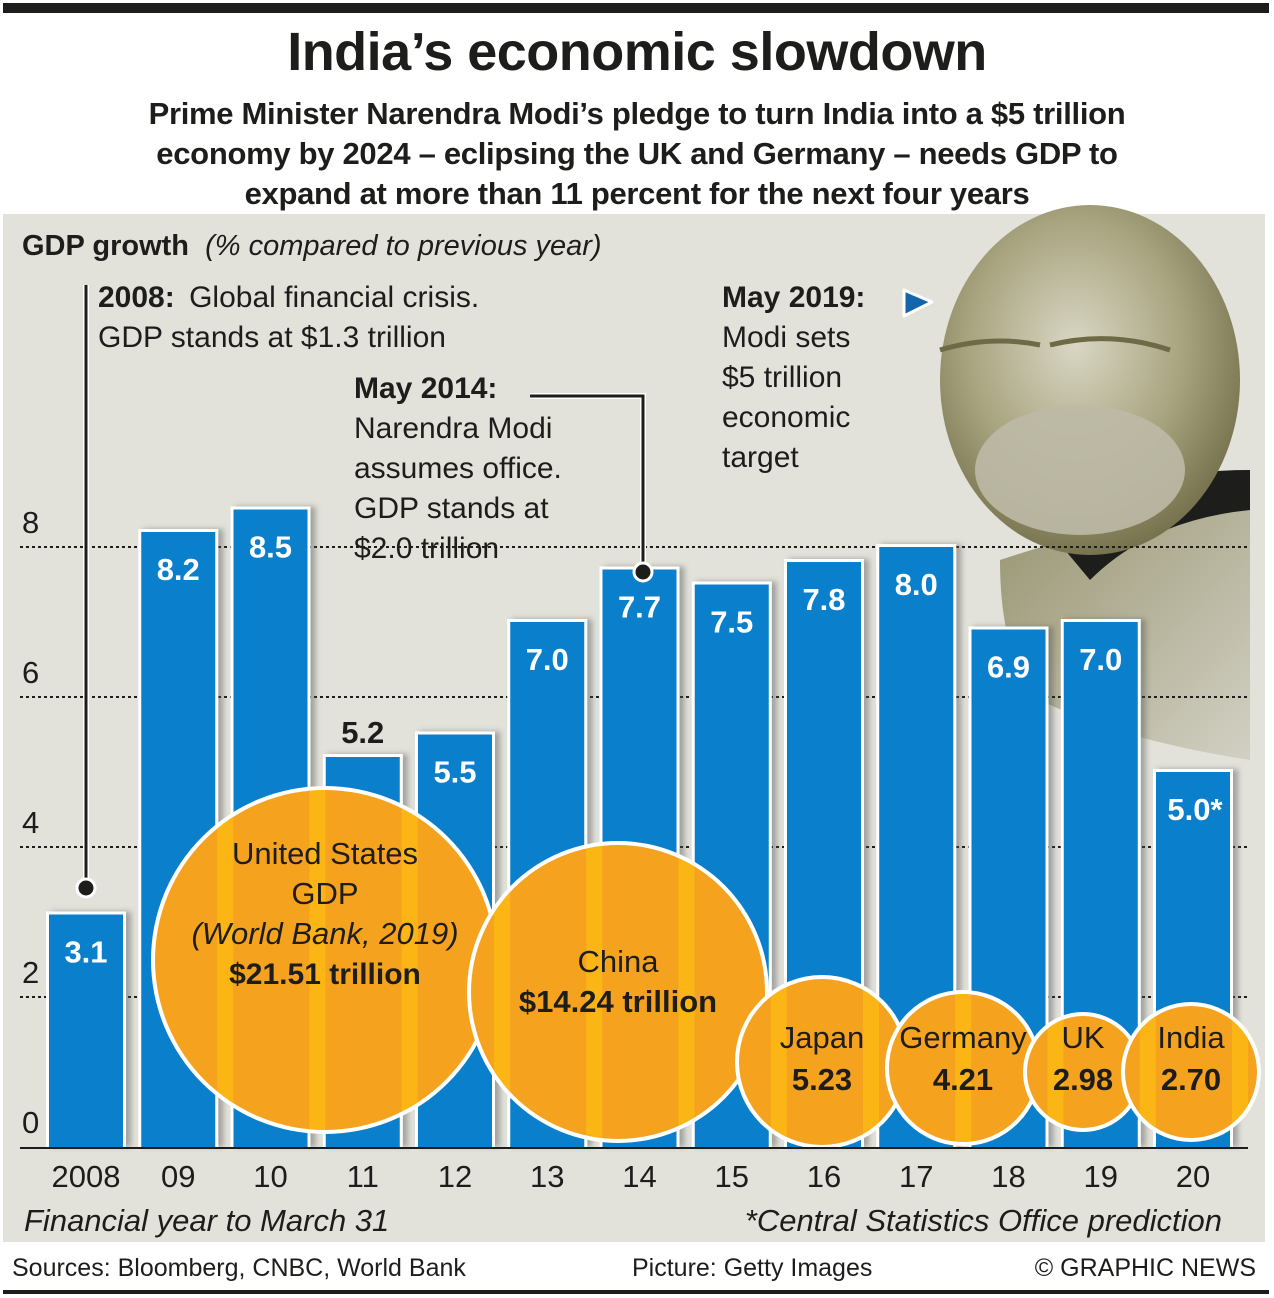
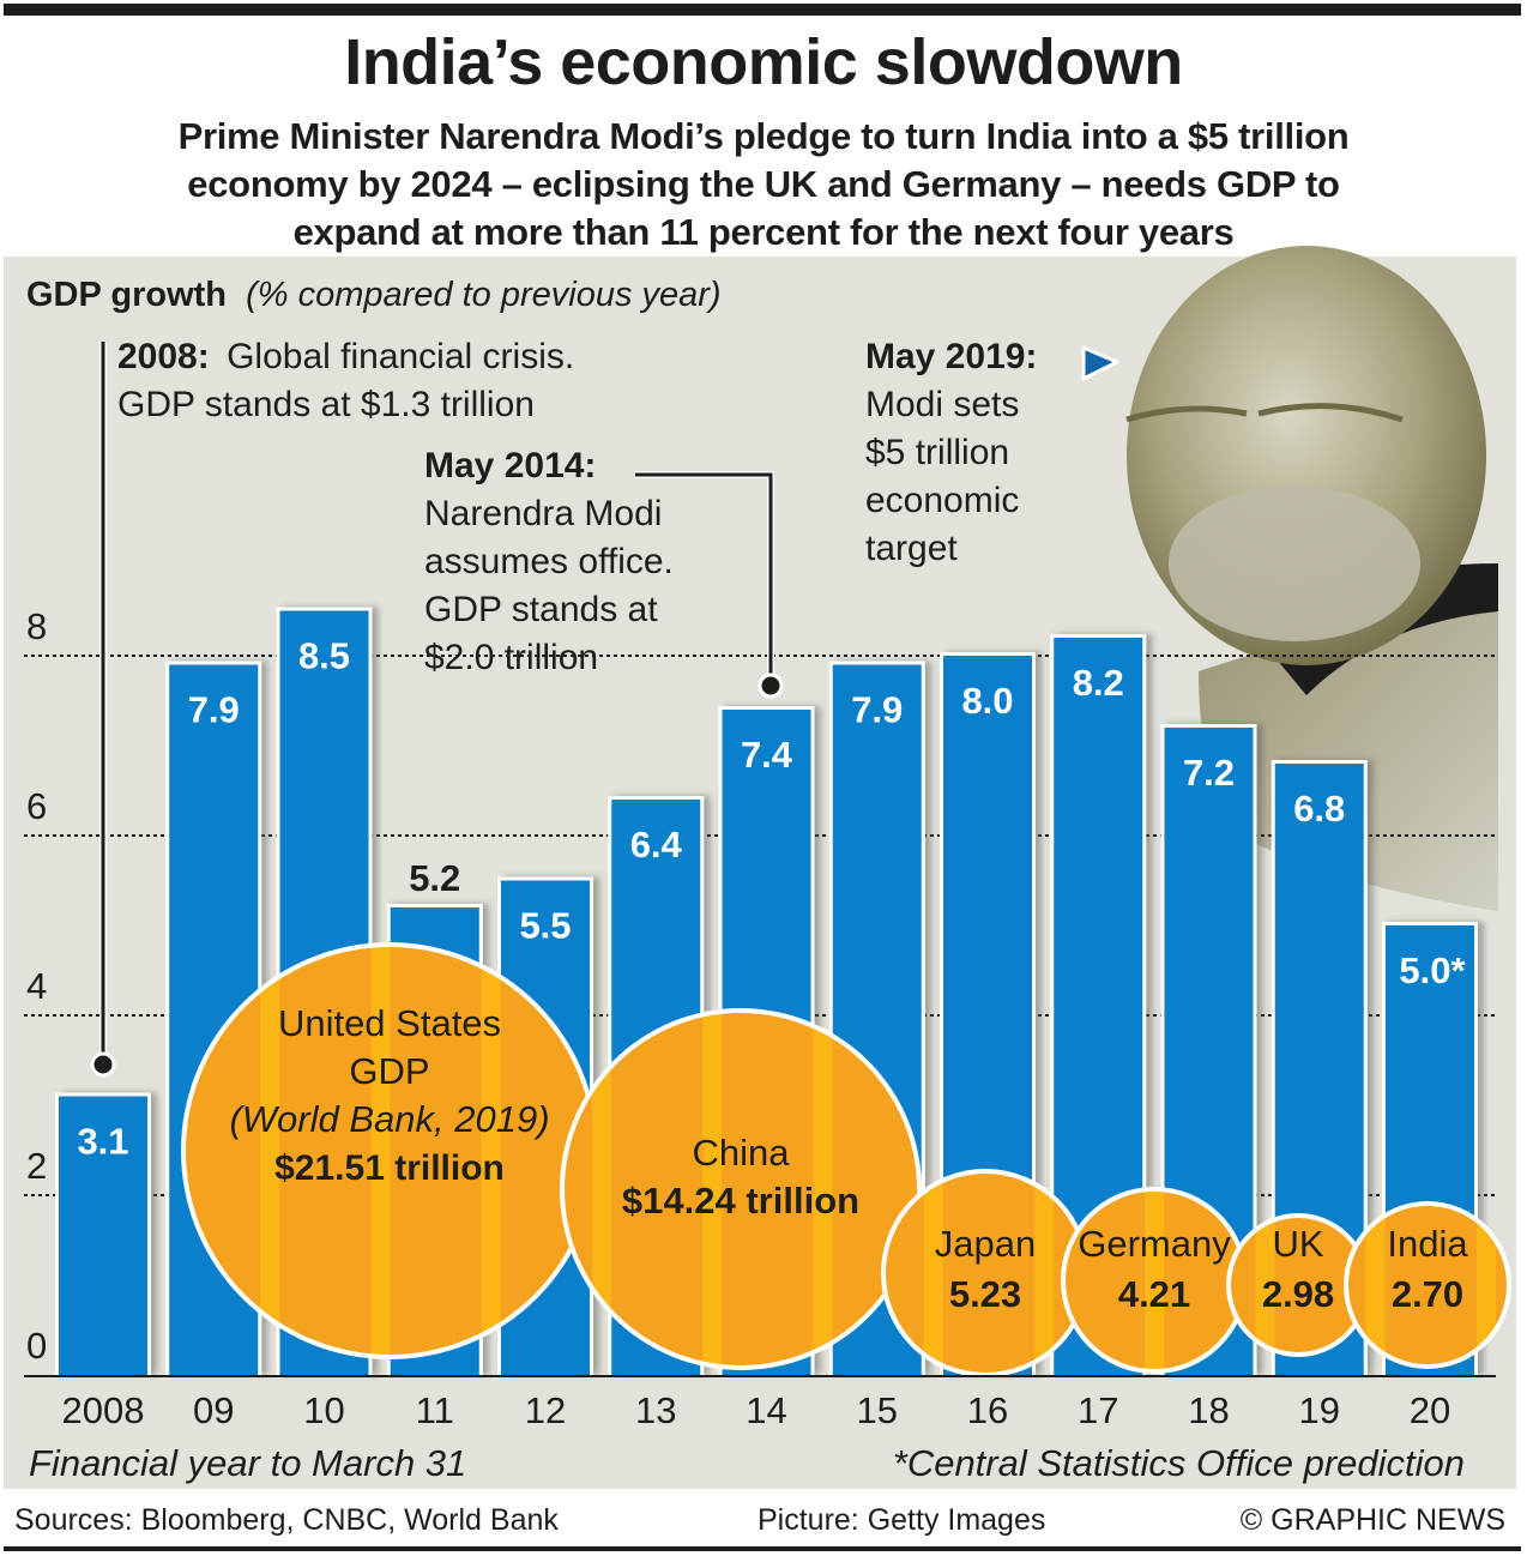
09: 8.2 -> 7.9
13: 7.0 -> 6.4
14: 7.7 -> 7.4
15: 7.5 -> 7.9
16: 7.8 -> 8.0
17: 8.0 -> 8.2
18: 6.9 -> 7.2
19: 7.0 -> 6.8
